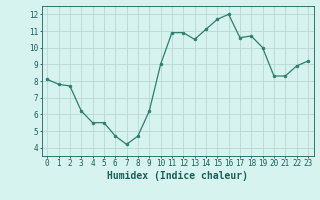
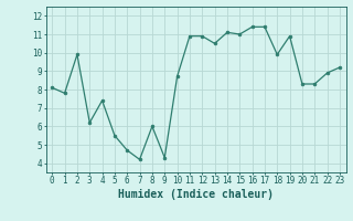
2: 7.7 -> 9.9
4: 5.5 -> 7.4
8: 4.7 -> 6.0
9: 6.2 -> 4.3
10: 9.0 -> 8.7
15: 11.7 -> 11.0
16: 12.0 -> 11.4
17: 10.6 -> 11.4
18: 10.7 -> 9.9
19: 10.0 -> 10.9
